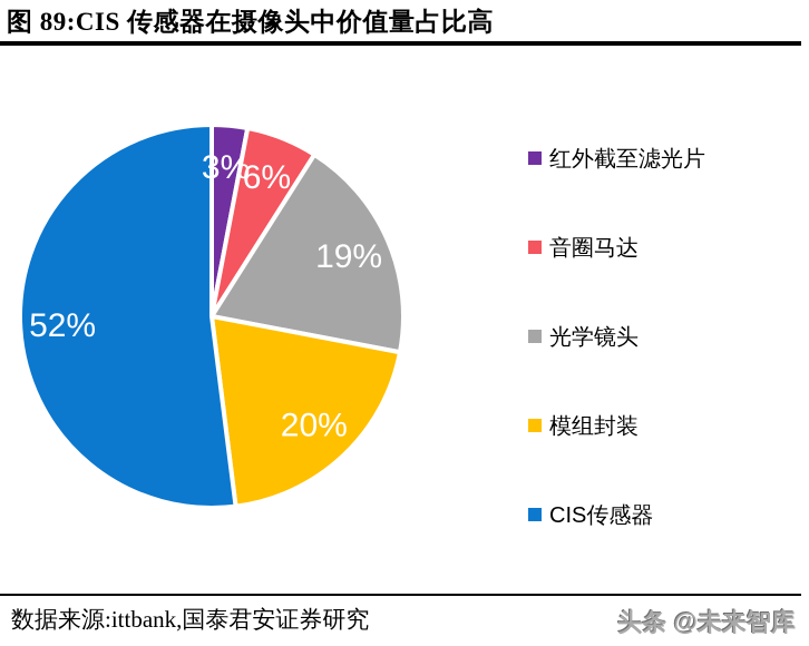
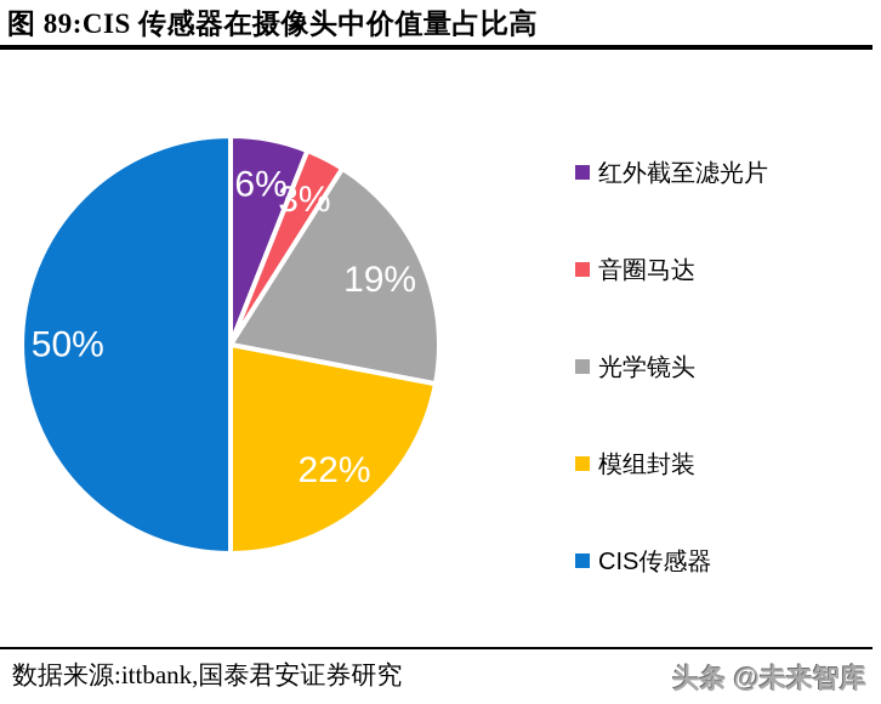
红外截至滤光片: 3% -> 6%
音圈马达: 6% -> 3%
模组封装: 20% -> 22%
CIS传感器: 52% -> 50%
